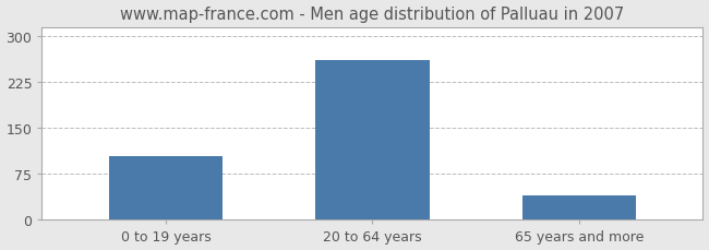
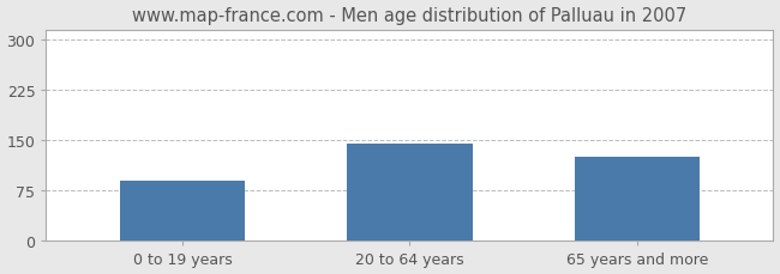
0 to 19 years: 105 -> 90
20 to 64 years: 262 -> 146
65 years and more: 40 -> 126
